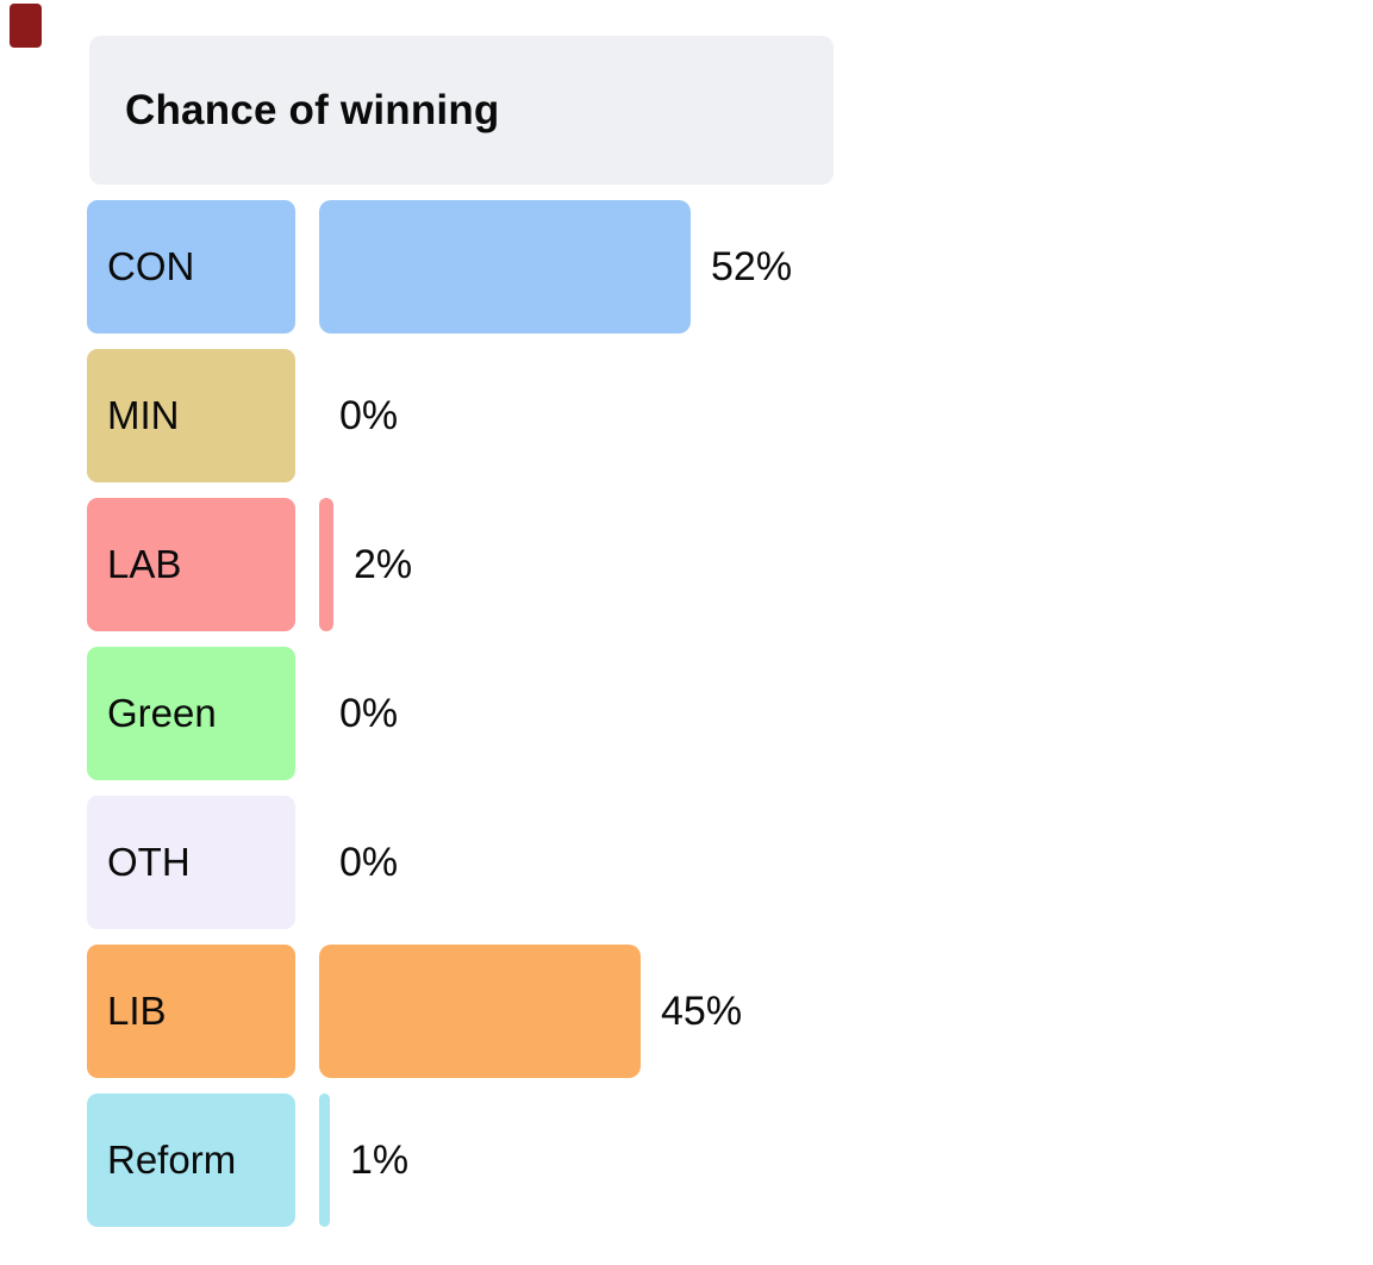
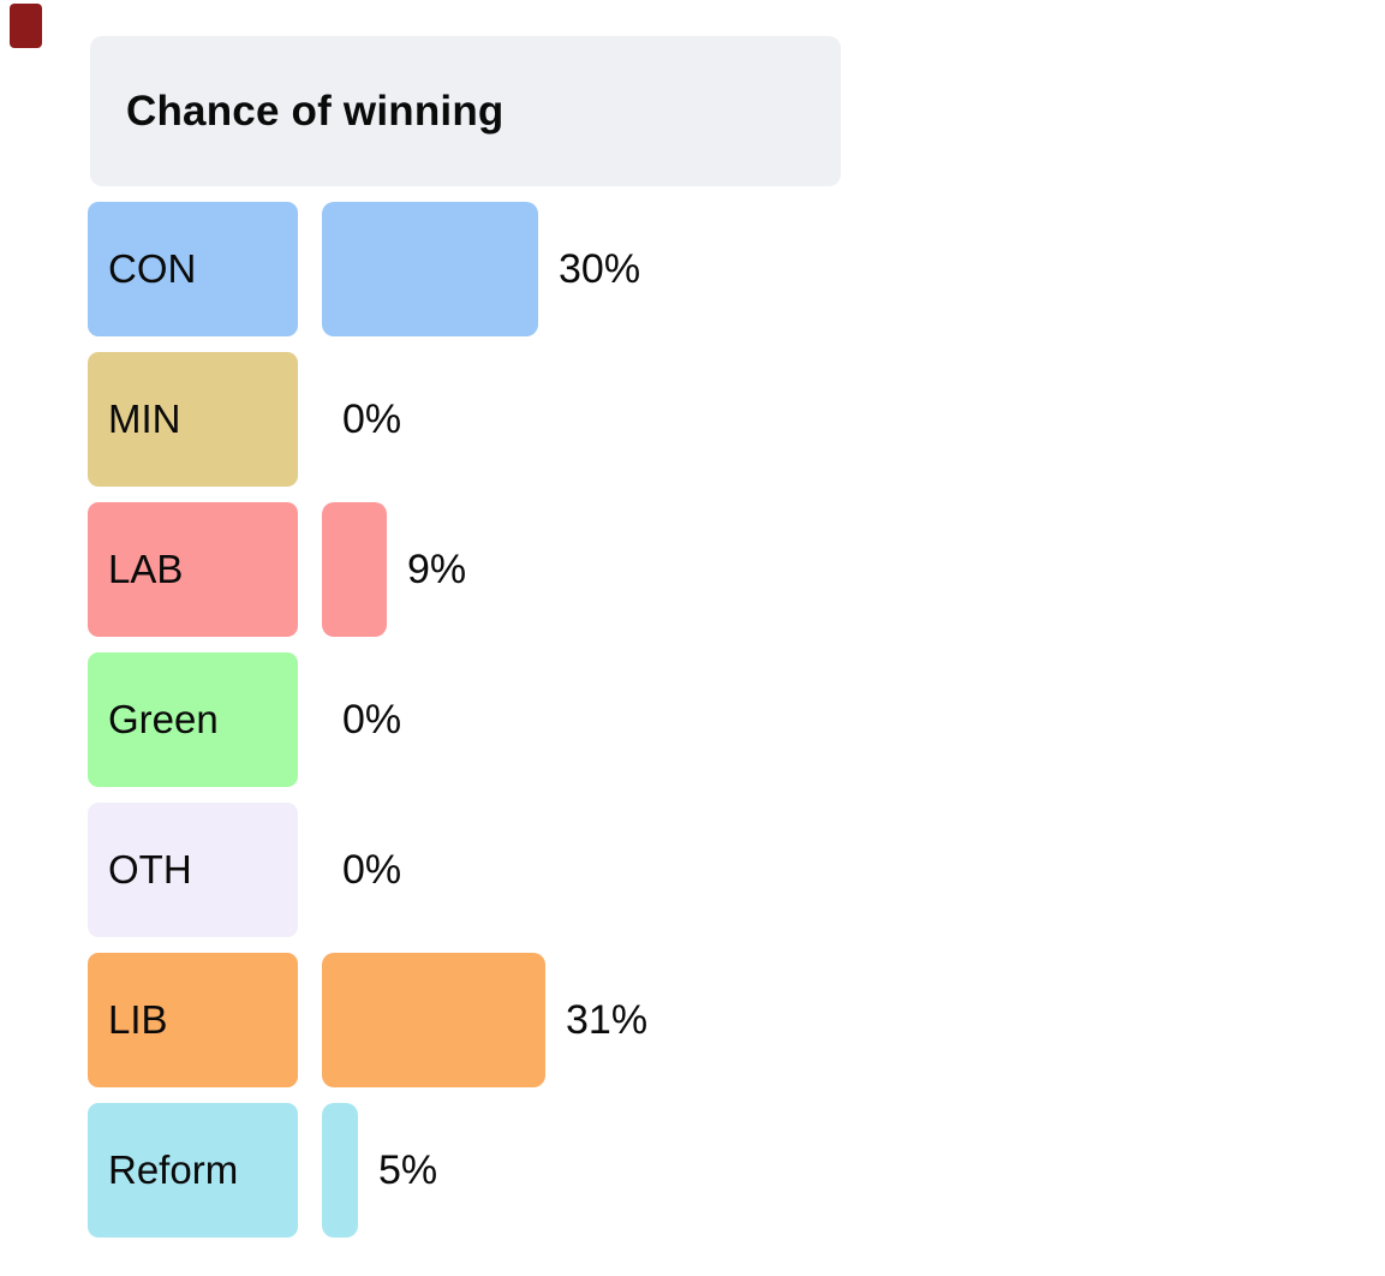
CON: 52% -> 30%
LAB: 2% -> 9%
LIB: 45% -> 31%
Reform: 1% -> 5%
